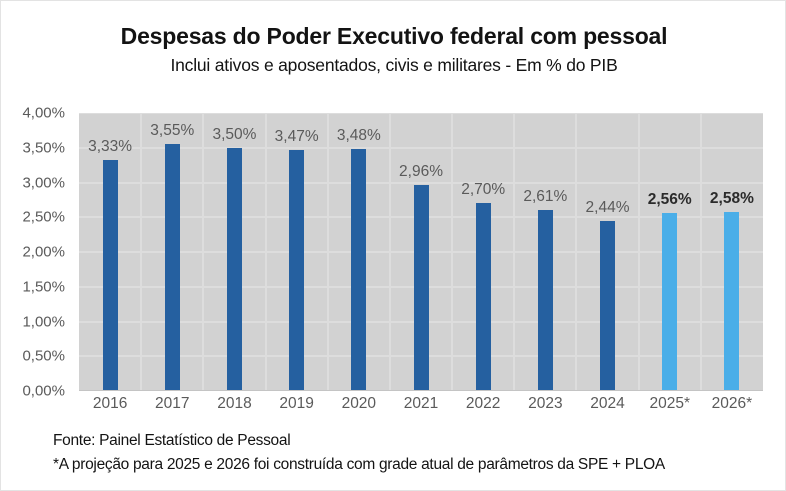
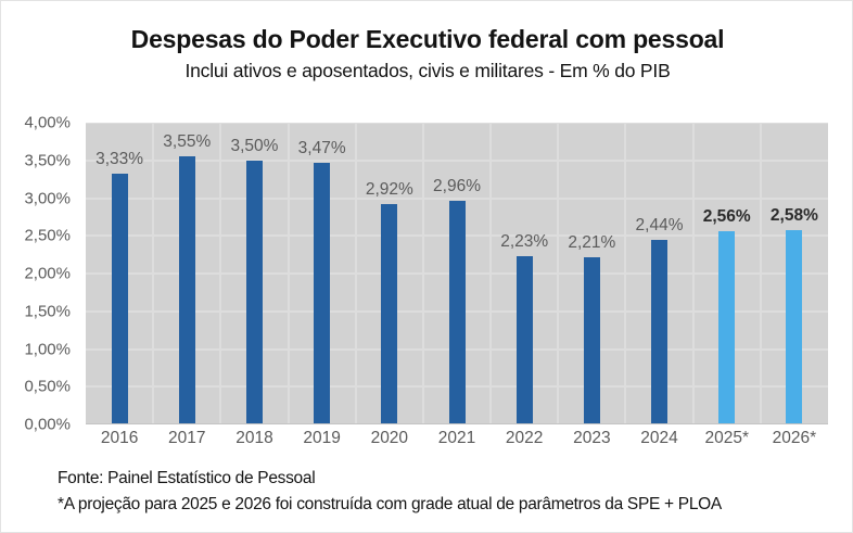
2020: 3,48% -> 2,92%
2022: 2,70% -> 2,23%
2023: 2,61% -> 2,21%
